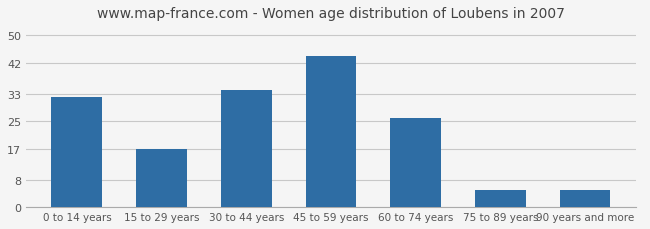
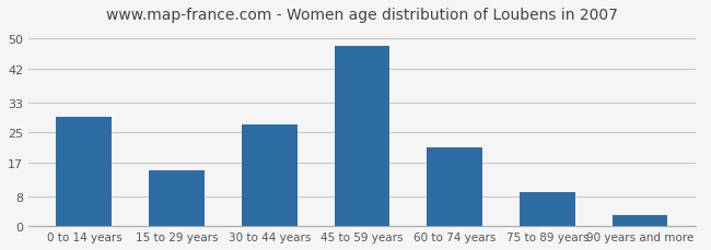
0 to 14 years: 32 -> 29
15 to 29 years: 17 -> 15
30 to 44 years: 34 -> 27
45 to 59 years: 44 -> 48
60 to 74 years: 26 -> 21
75 to 89 years: 5 -> 9
90 years and more: 5 -> 3
